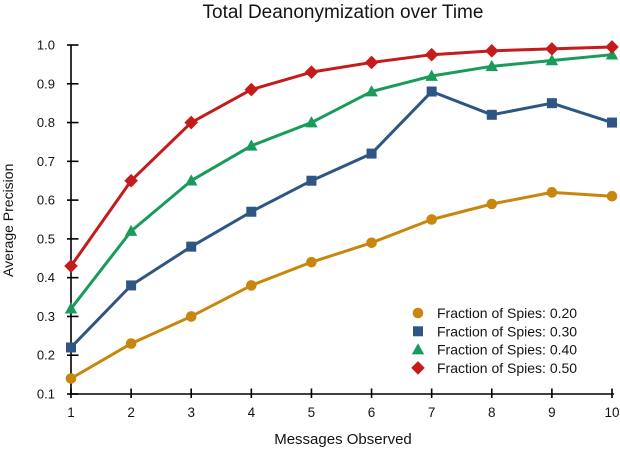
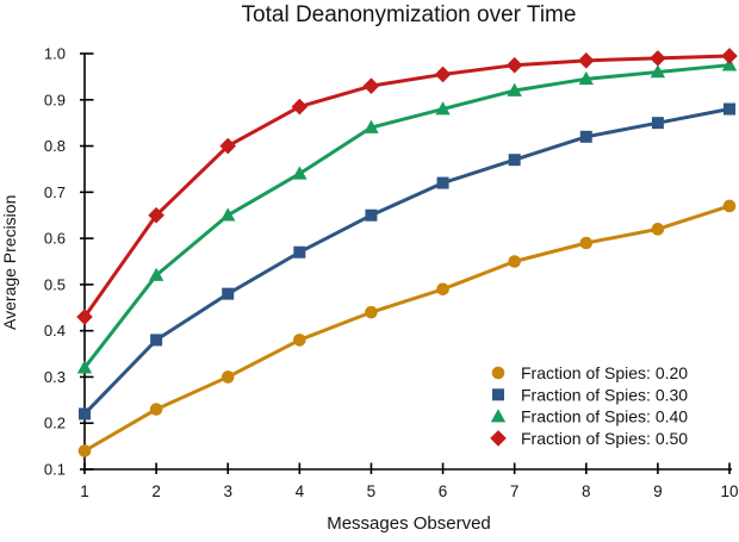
Fraction of Spies: 0.40/5: 0.80 -> 0.84
Fraction of Spies: 0.30/7: 0.88 -> 0.77
Fraction of Spies: 0.20/10: 0.61 -> 0.67
Fraction of Spies: 0.30/10: 0.80 -> 0.88
